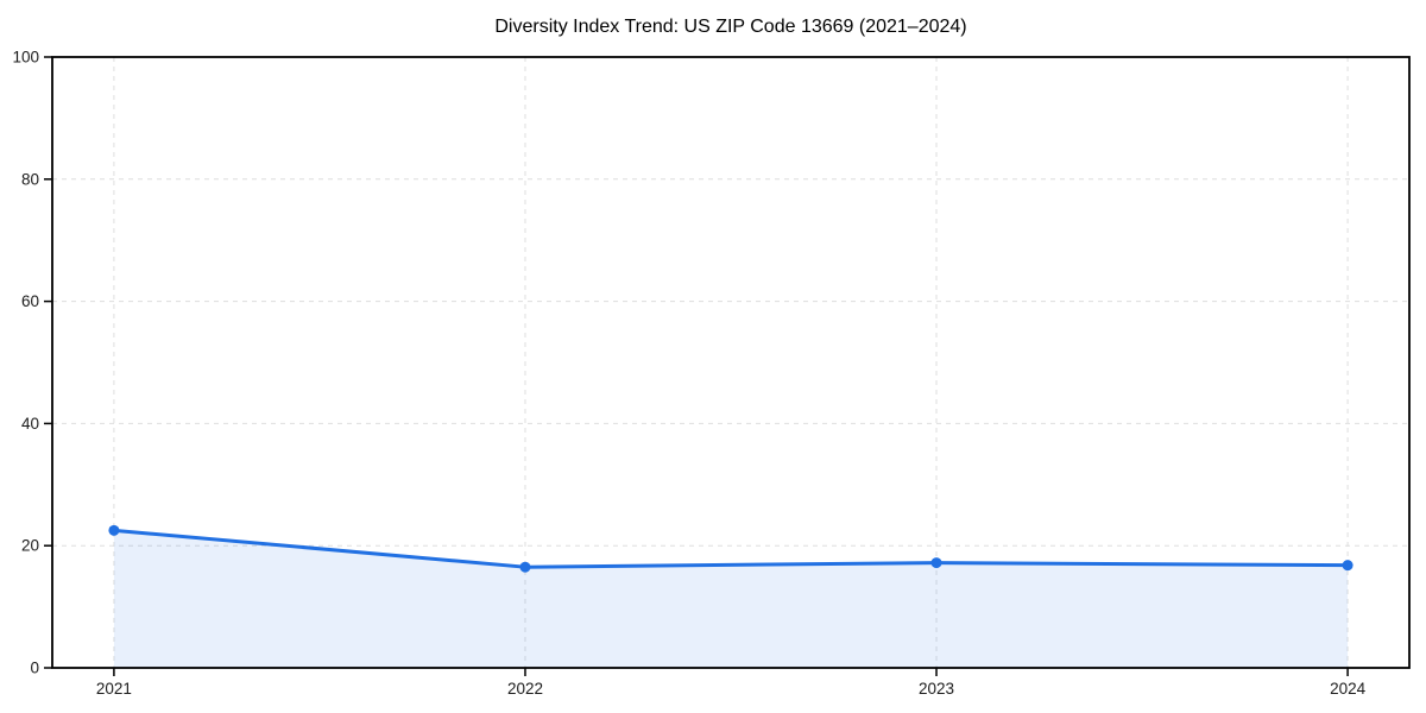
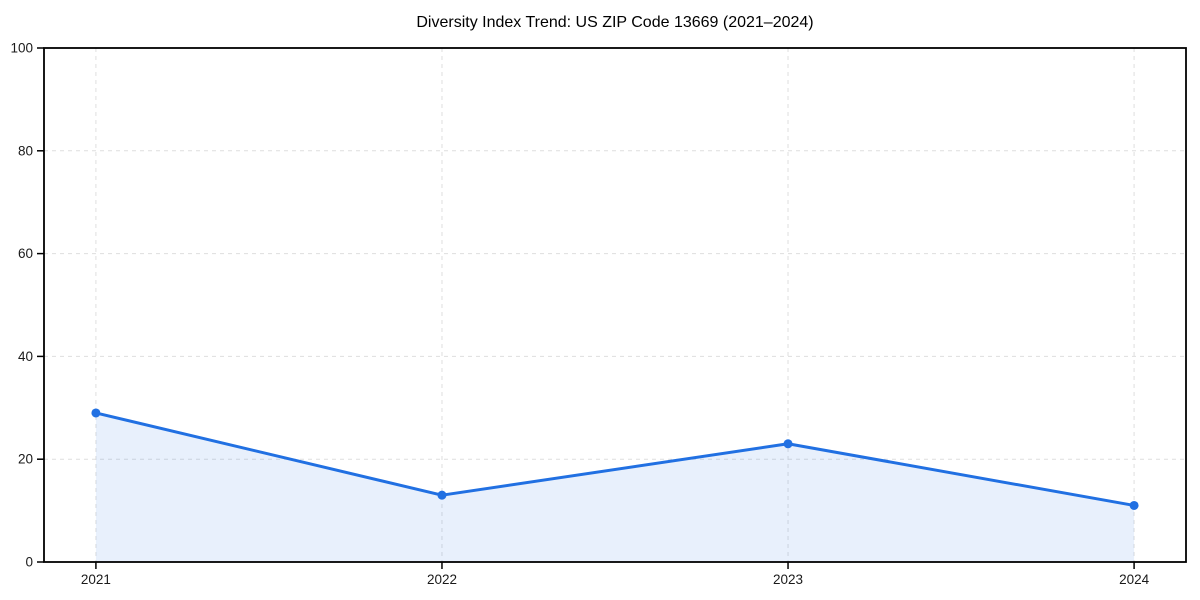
2021: 22 -> 29
2022: 16 -> 13
2023: 17 -> 23
2024: 17 -> 11
